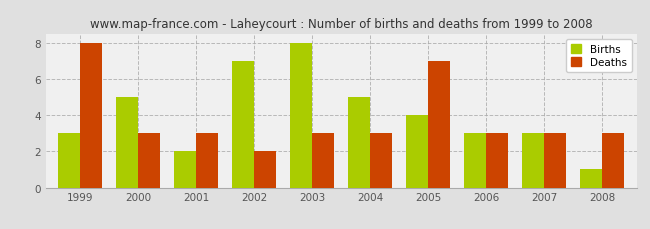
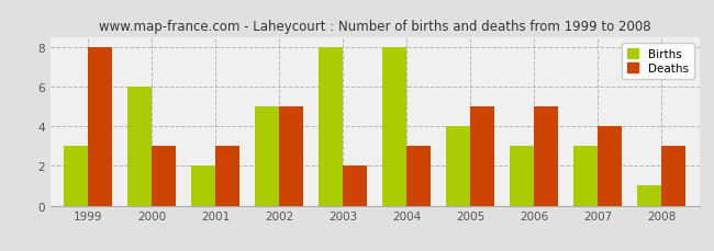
Births/2000: 5 -> 6
Births/2002: 7 -> 5
Deaths/2002: 2 -> 5
Deaths/2003: 3 -> 2
Births/2004: 5 -> 8
Deaths/2005: 7 -> 5
Deaths/2006: 3 -> 5
Deaths/2007: 3 -> 4
